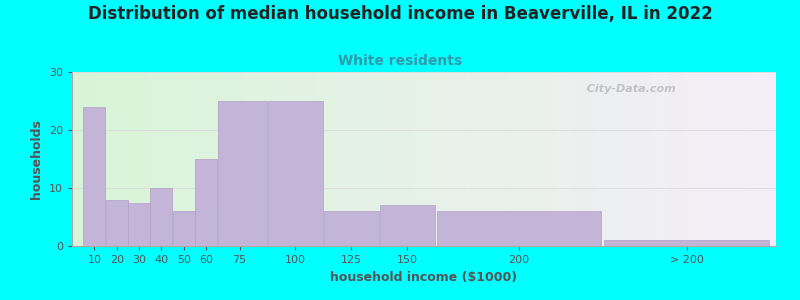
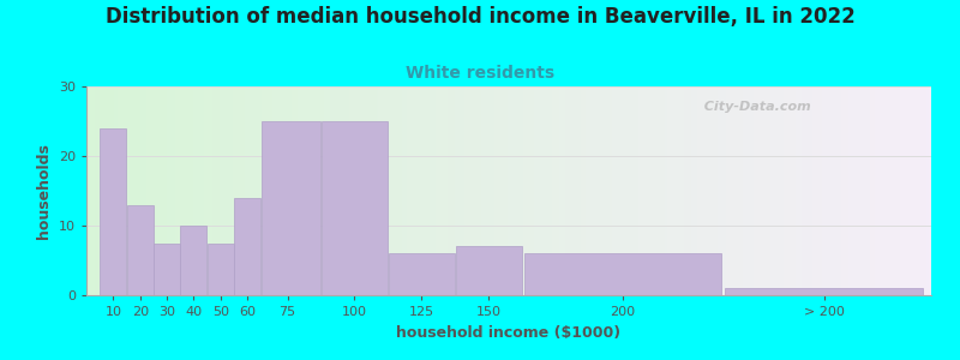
20: 8.0 -> 13.0
50: 6.0 -> 7.5
60: 15.0 -> 14.0
